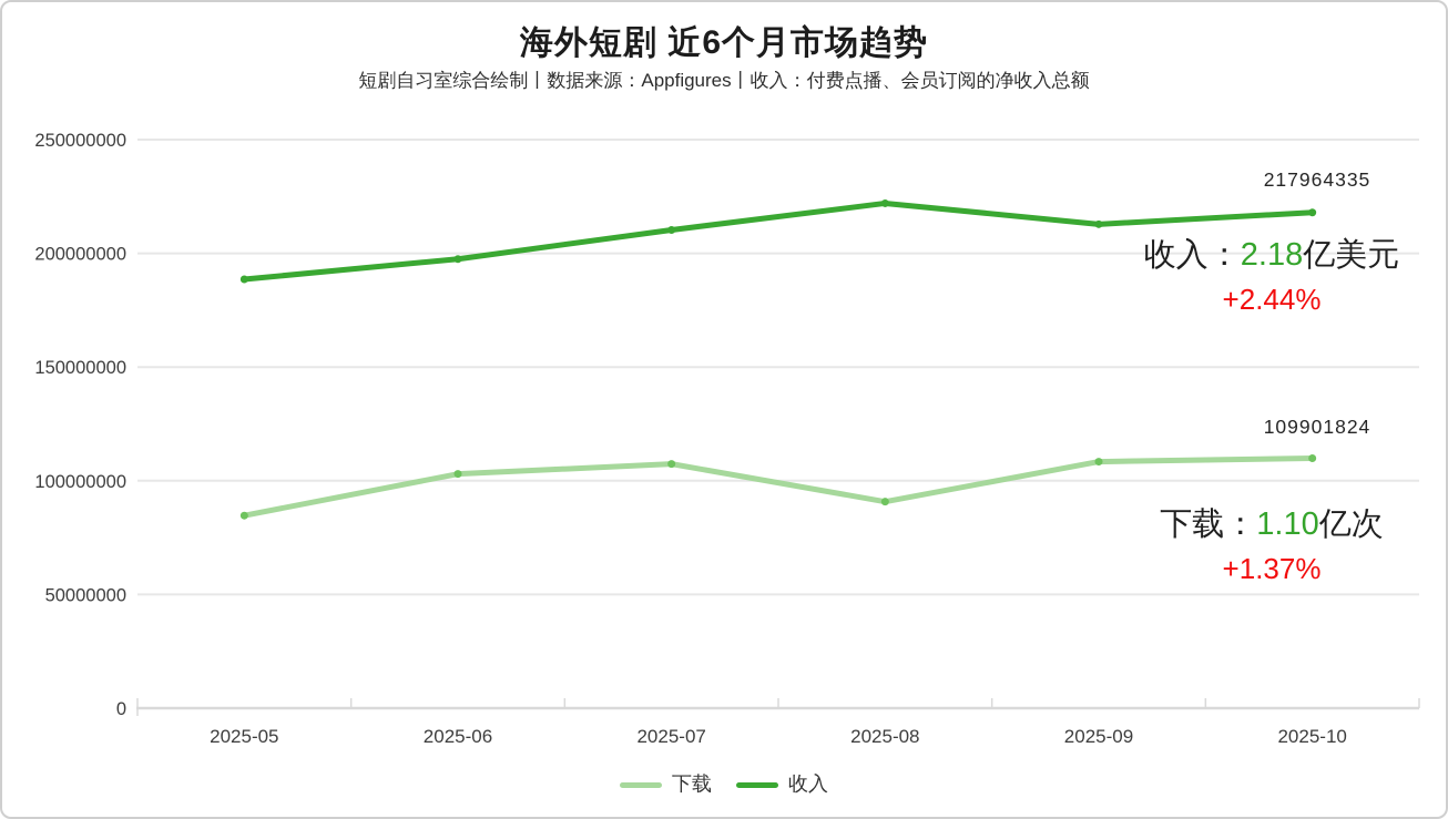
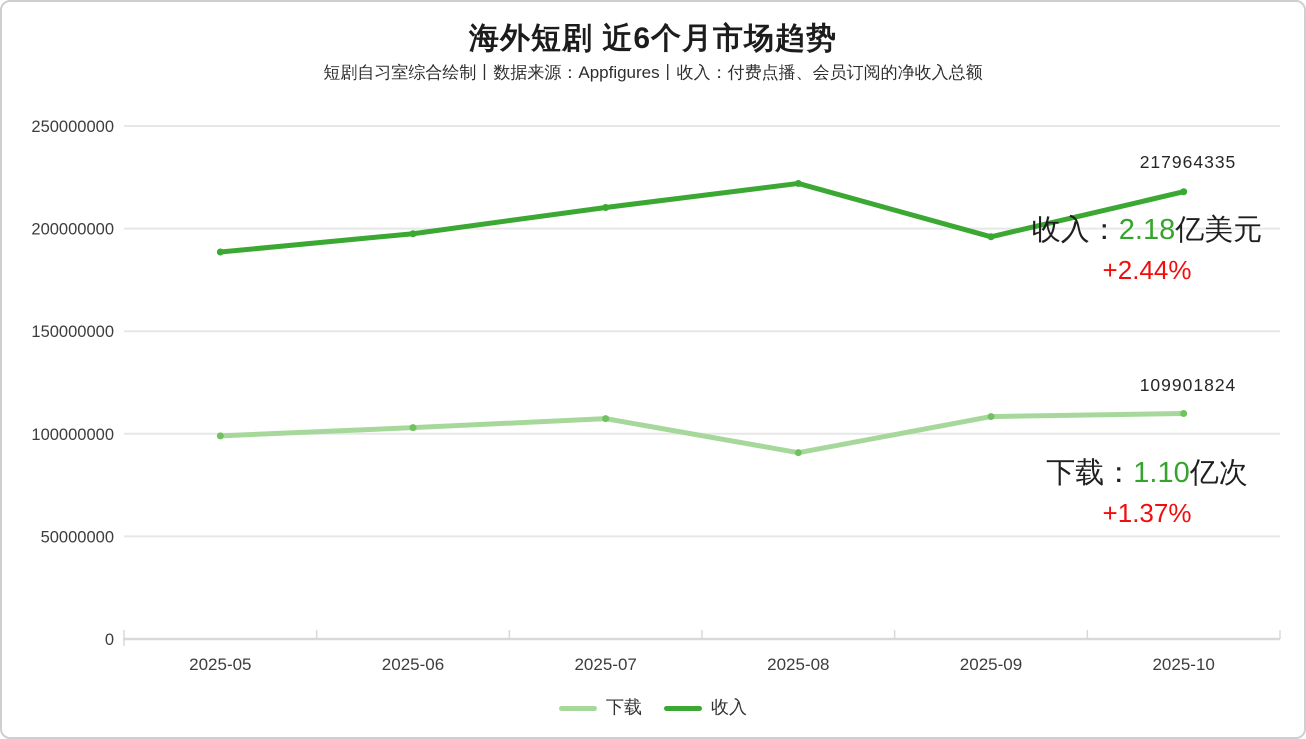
下载/2025-05: 85000000 -> 99000000
收入/2025-09: 213000000 -> 196000000
